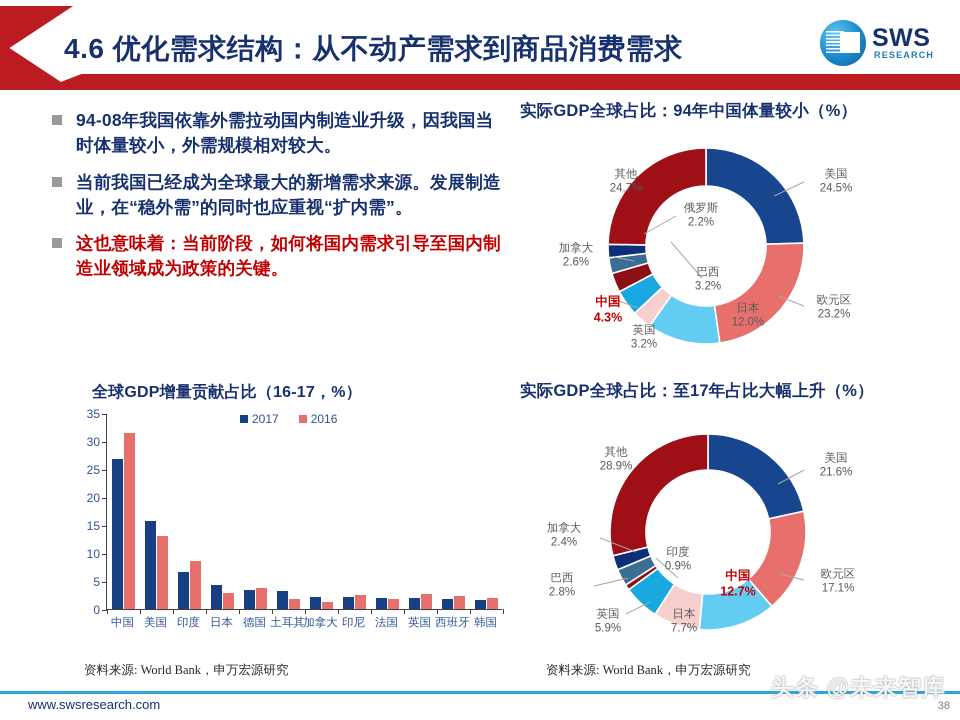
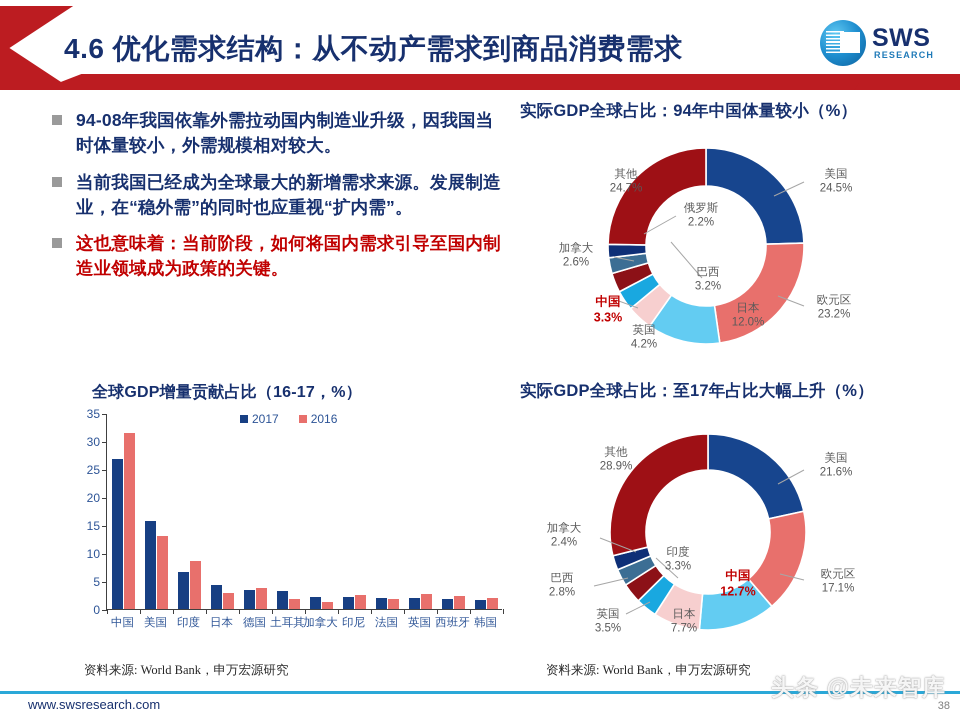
实际GDP全球占比：94年中国体量较小（%）/英国: 3.2% -> 4.2%
实际GDP全球占比：94年中国体量较小（%）/中国: 4.3% -> 3.3%
实际GDP全球占比：至17年占比大幅上升（%）/英国: 5.9% -> 3.5%
实际GDP全球占比：至17年占比大幅上升（%）/印度: 0.9% -> 3.3%
